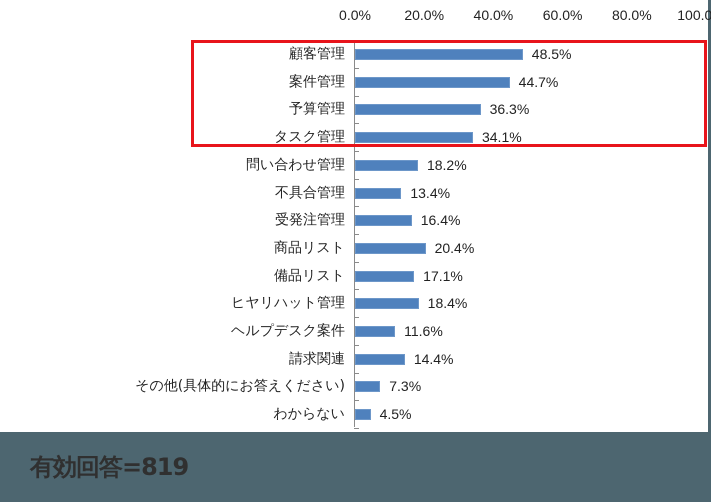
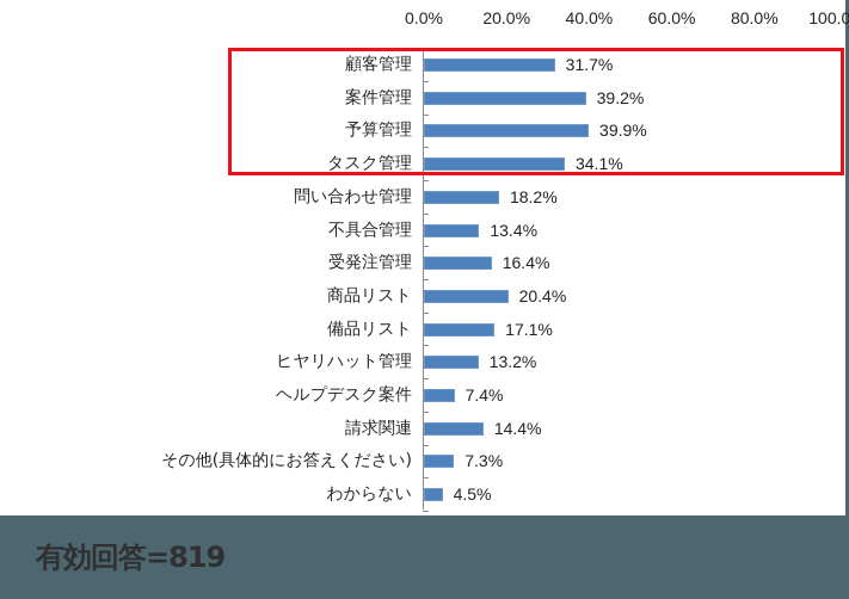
顧客管理: 48.5% -> 31.7%
案件管理: 44.7% -> 39.2%
予算管理: 36.3% -> 39.9%
ヒヤリハット管理: 18.4% -> 13.2%
ヘルプデスク案件: 11.6% -> 7.4%
